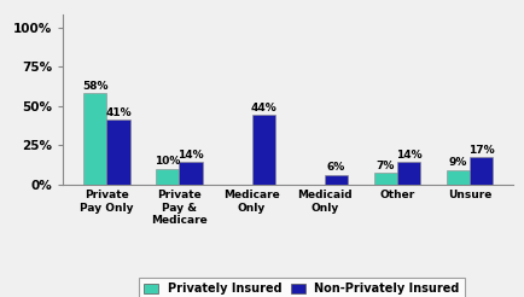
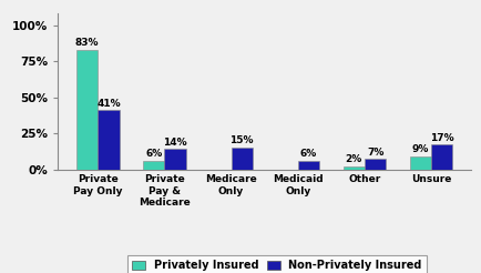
Privately Insured/Private Pay Only: 58% -> 83%
Privately Insured/Private Pay & Medicare: 10% -> 6%
Non-Privately Insured/Medicare Only: 44% -> 15%
Privately Insured/Other: 7% -> 2%
Non-Privately Insured/Other: 14% -> 7%
